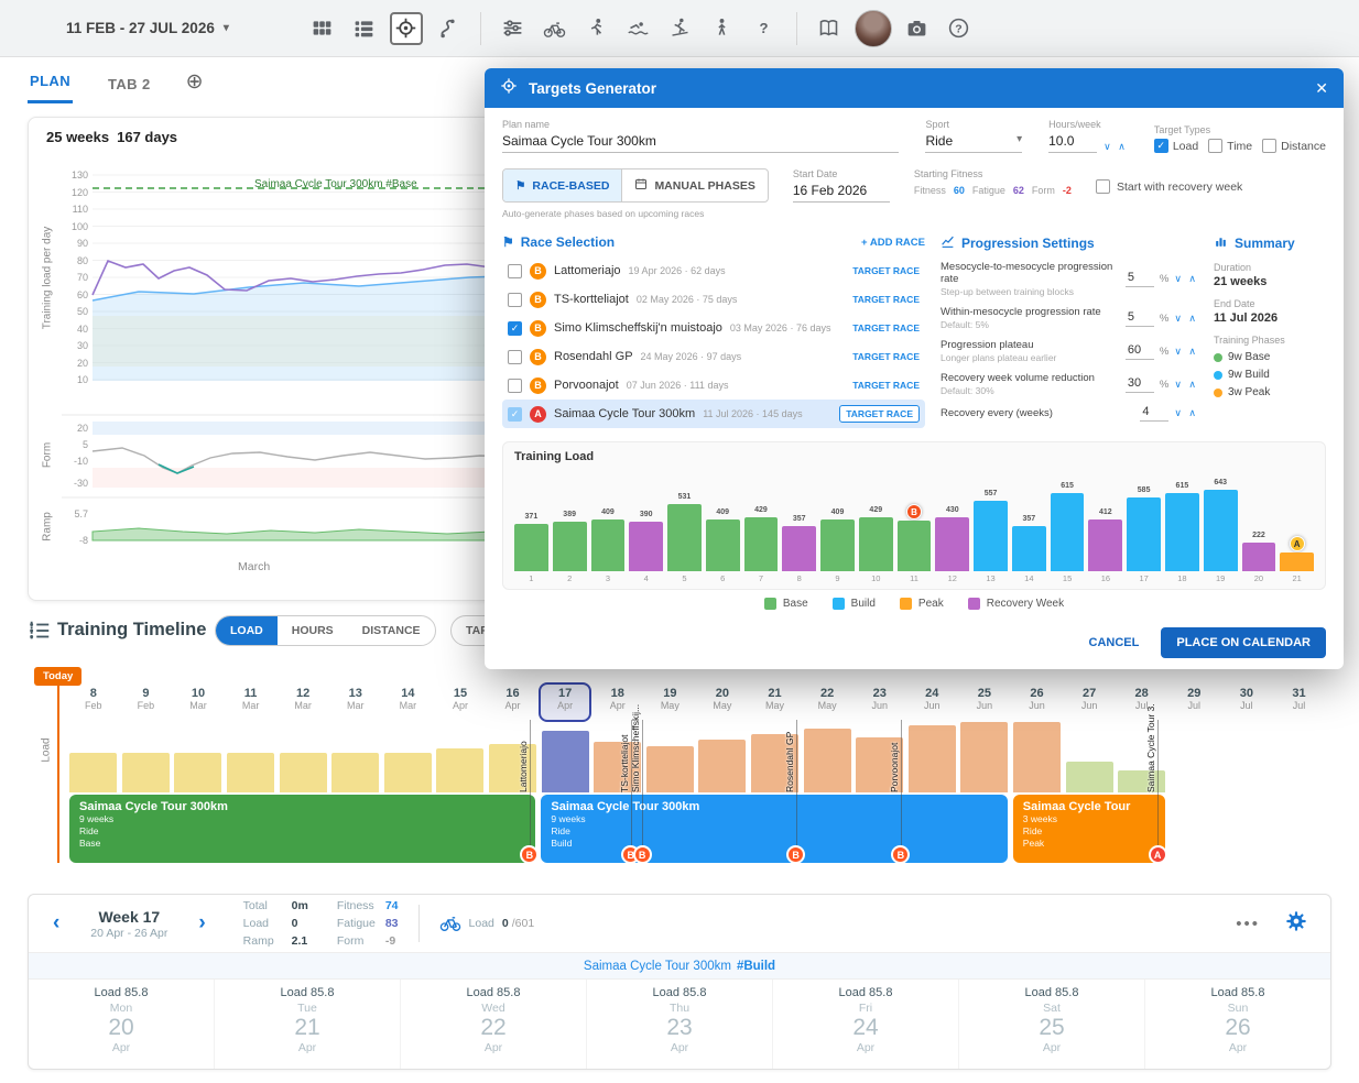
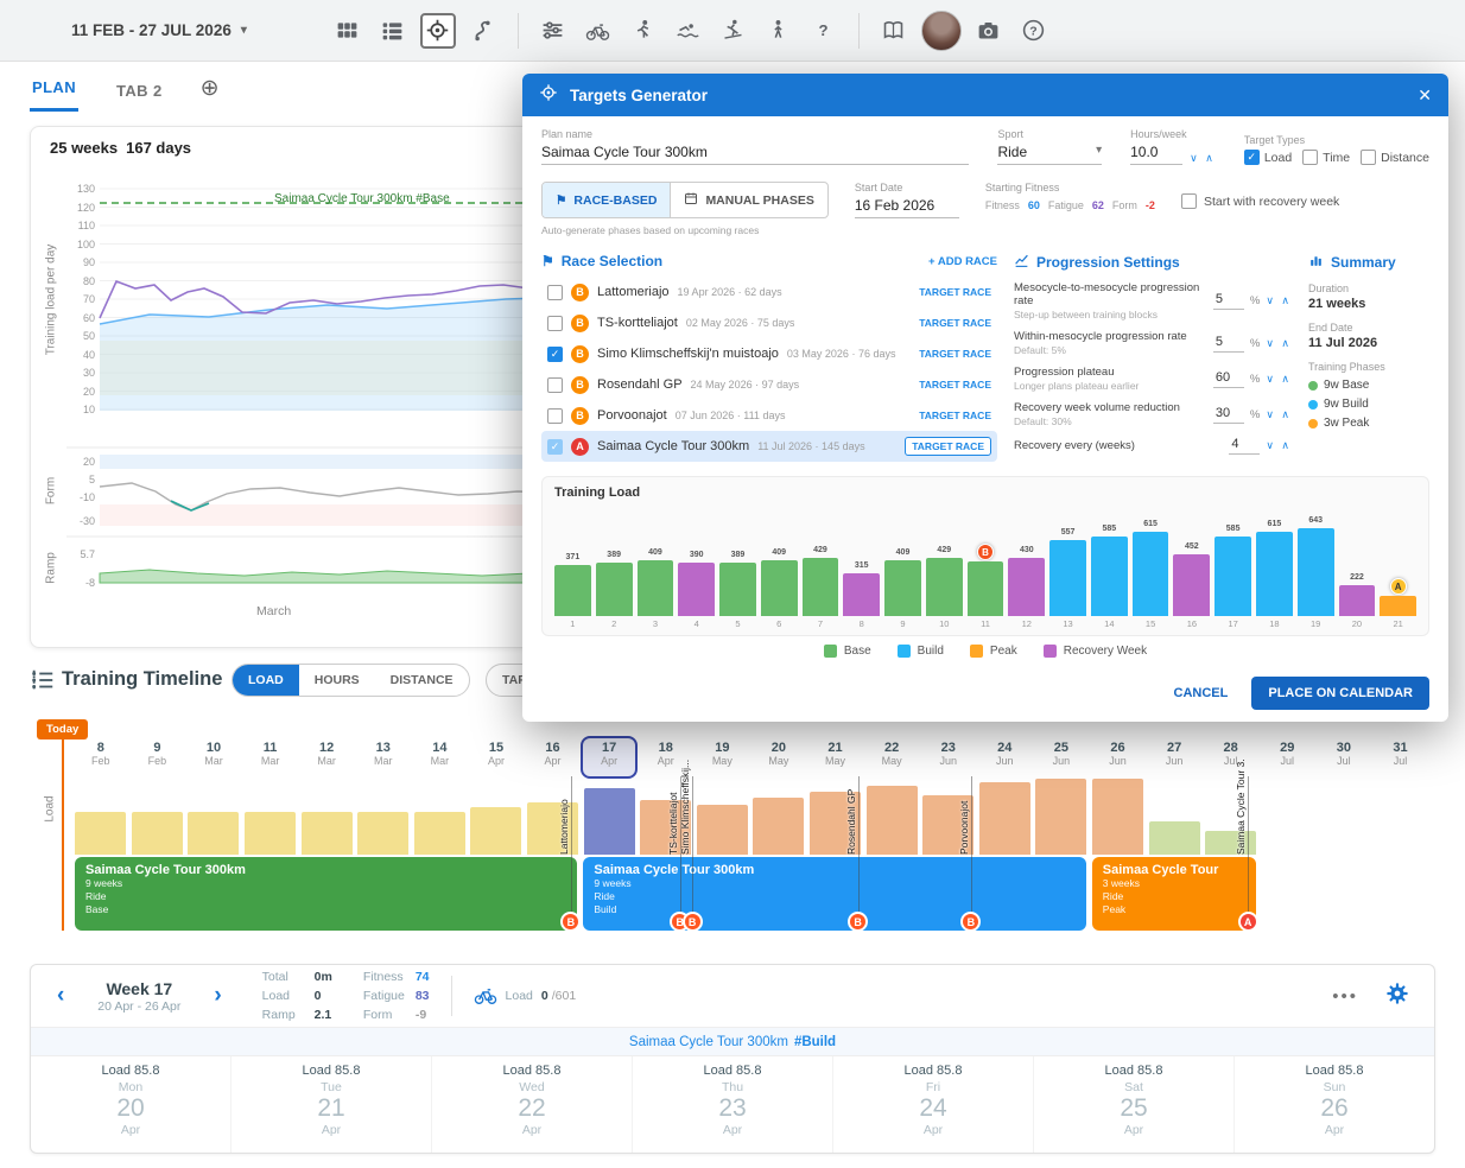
5: 531 -> 389
8: 357 -> 315
14: 357 -> 585
16: 412 -> 452
